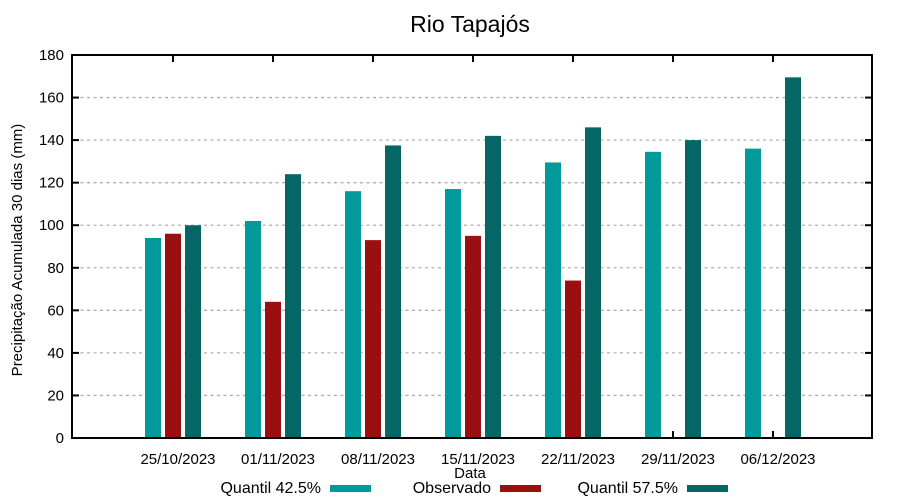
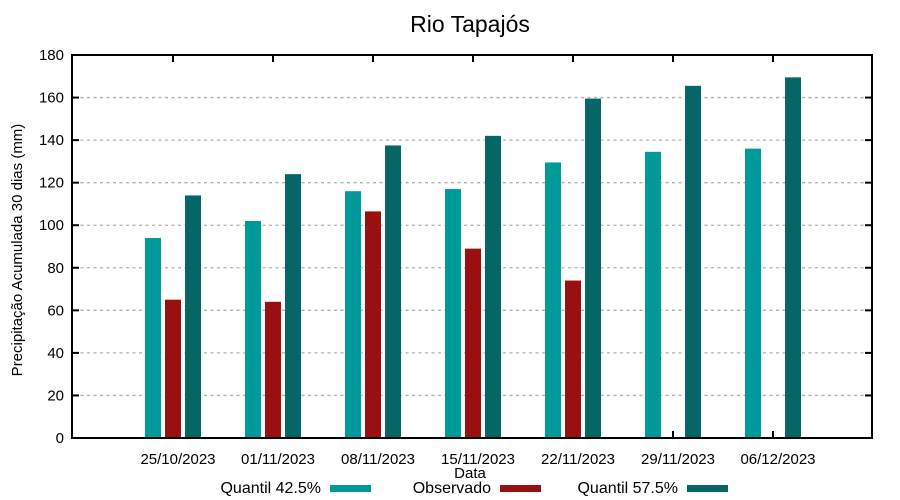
Observado/25/10/2023: 96 -> 65
Quantil 57.5%/25/10/2023: 100 -> 114
Observado/08/11/2023: 93 -> 106
Observado/15/11/2023: 95 -> 89
Quantil 57.5%/22/11/2023: 146 -> 160
Quantil 57.5%/29/11/2023: 140 -> 166
